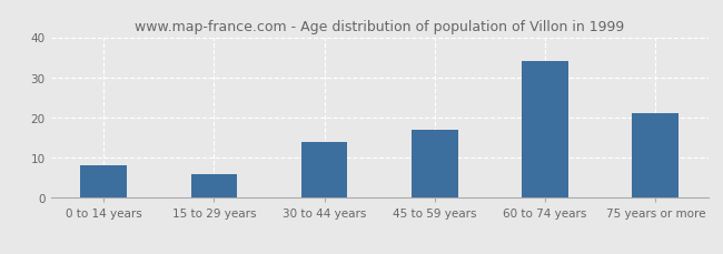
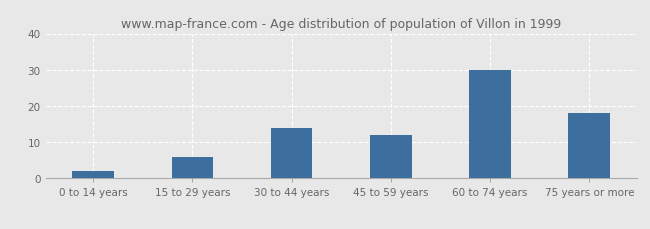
0 to 14 years: 8 -> 2
45 to 59 years: 17 -> 12
60 to 74 years: 34 -> 30
75 years or more: 21 -> 18
